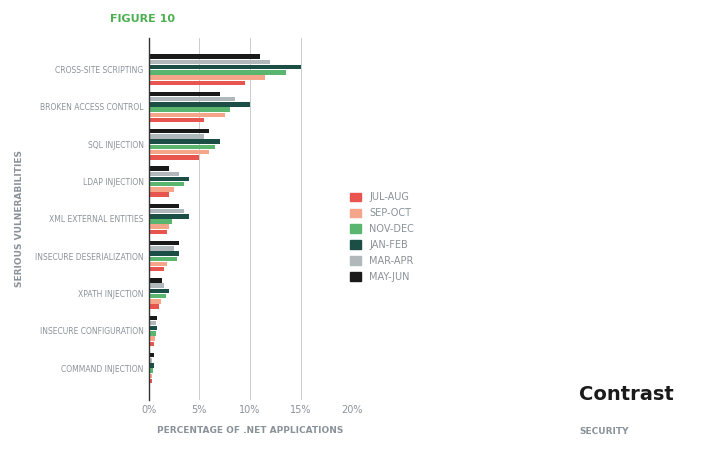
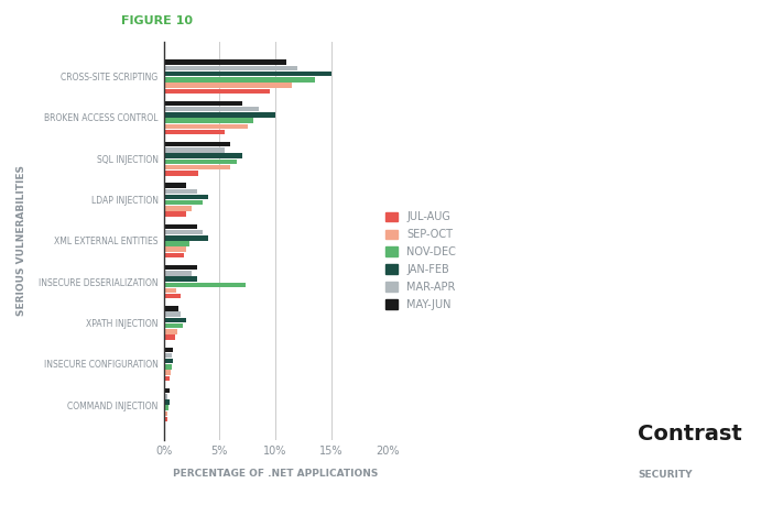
JUL-AUG/SQL INJECTION: 5.0% -> 3.1%
NOV-DEC/INSECURE DESERIALIZATION: 2.8% -> 7.3%
SEP-OCT/INSECURE DESERIALIZATION: 1.8% -> 1.1%
